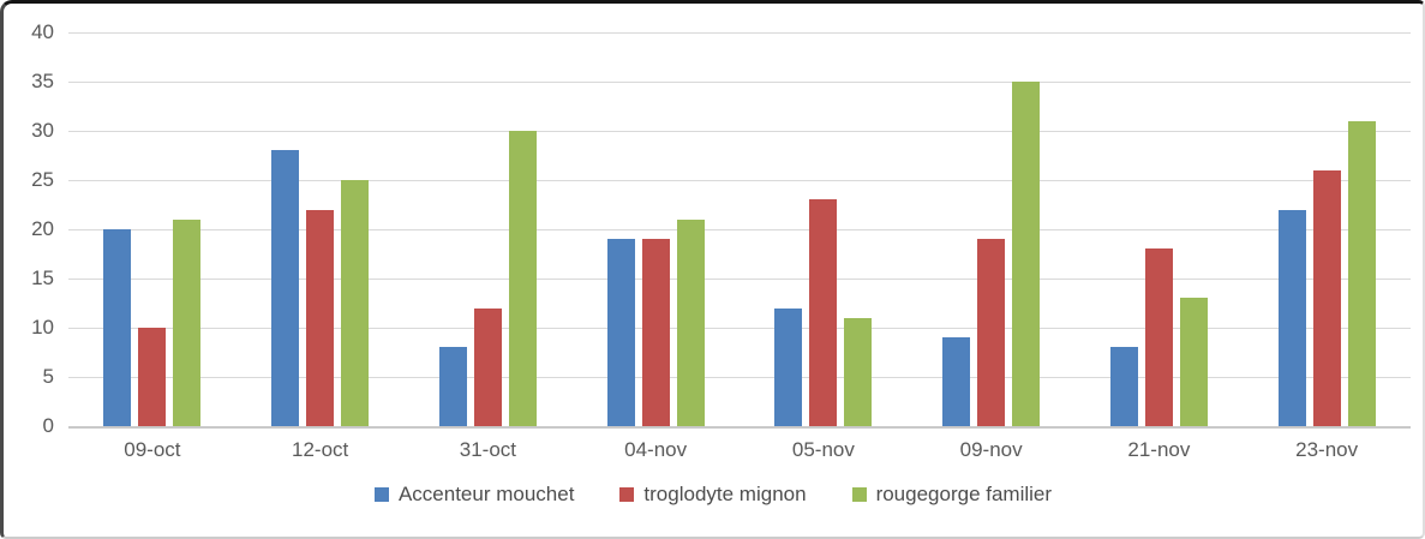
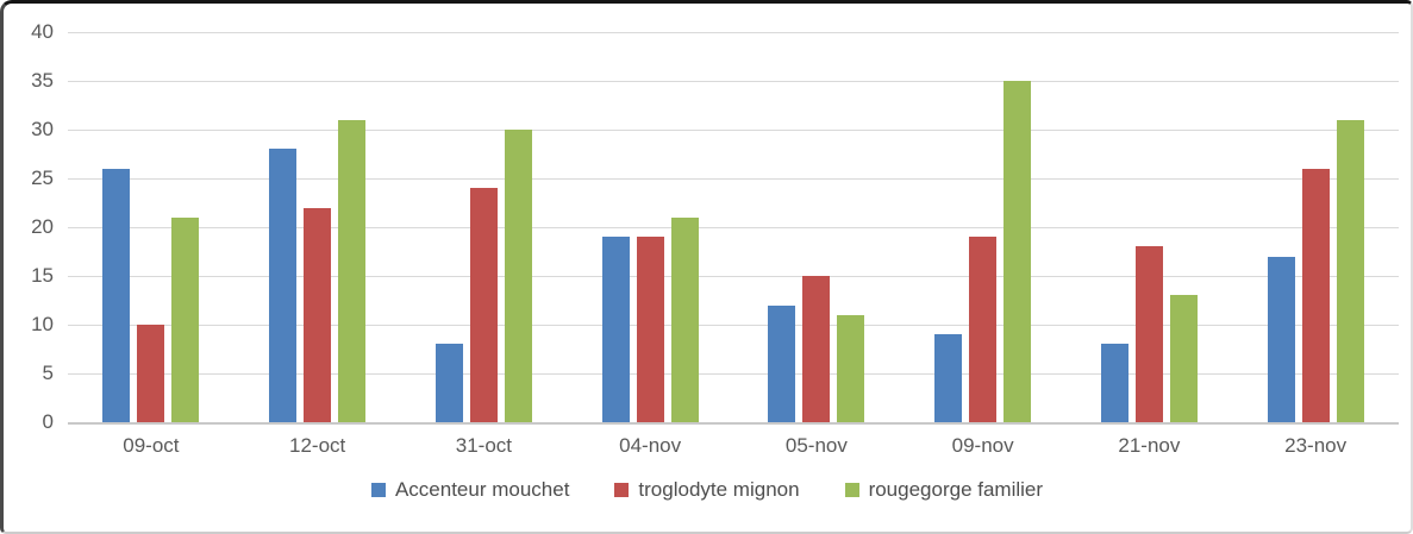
Accenteur mouchet/09-oct: 20 -> 26
rougegorge familier/12-oct: 25 -> 31
troglodyte mignon/31-oct: 12 -> 24
troglodyte mignon/05-nov: 23 -> 15
Accenteur mouchet/23-nov: 22 -> 17
